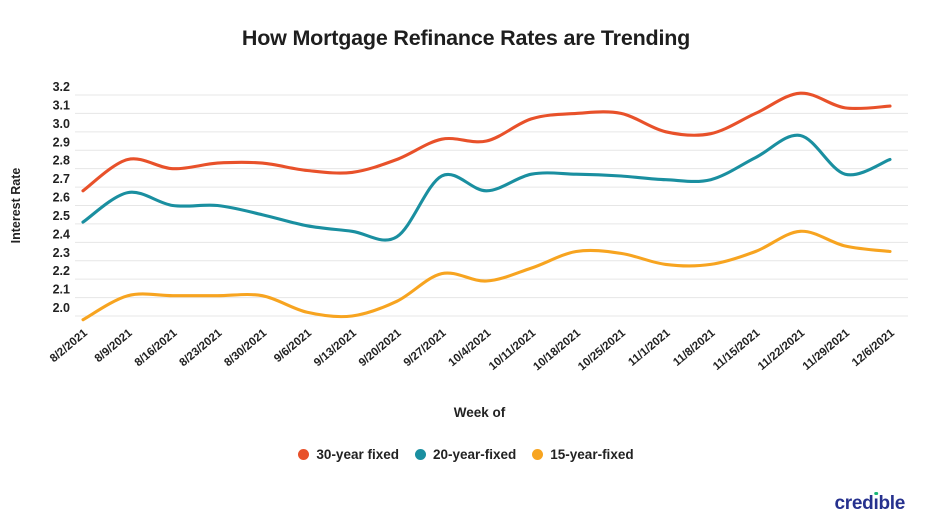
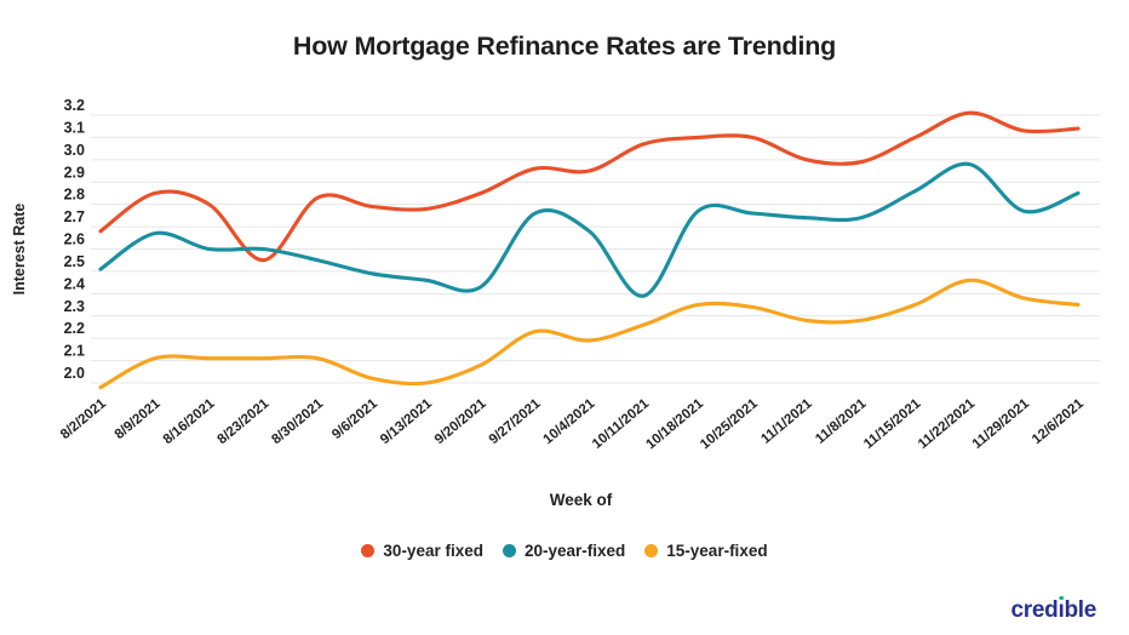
30-year fixed/8/23/2021: 2.83 -> 2.55
20-year-fixed/10/11/2021: 2.77 -> 2.39
